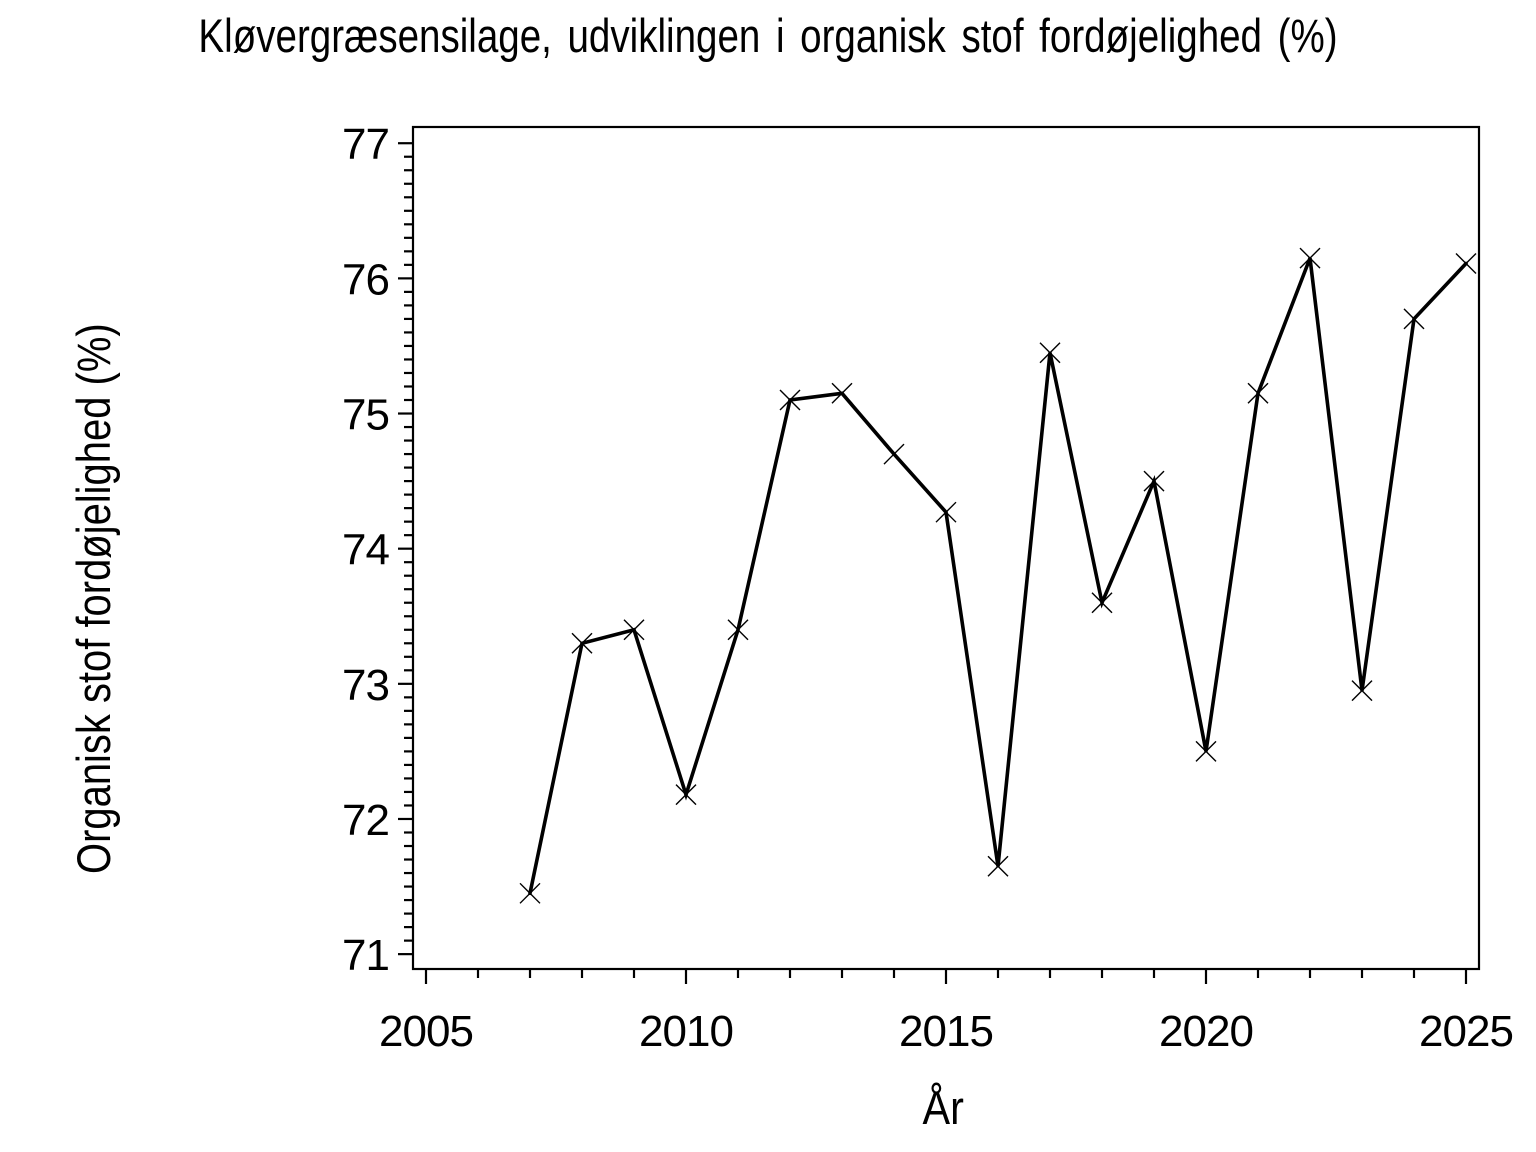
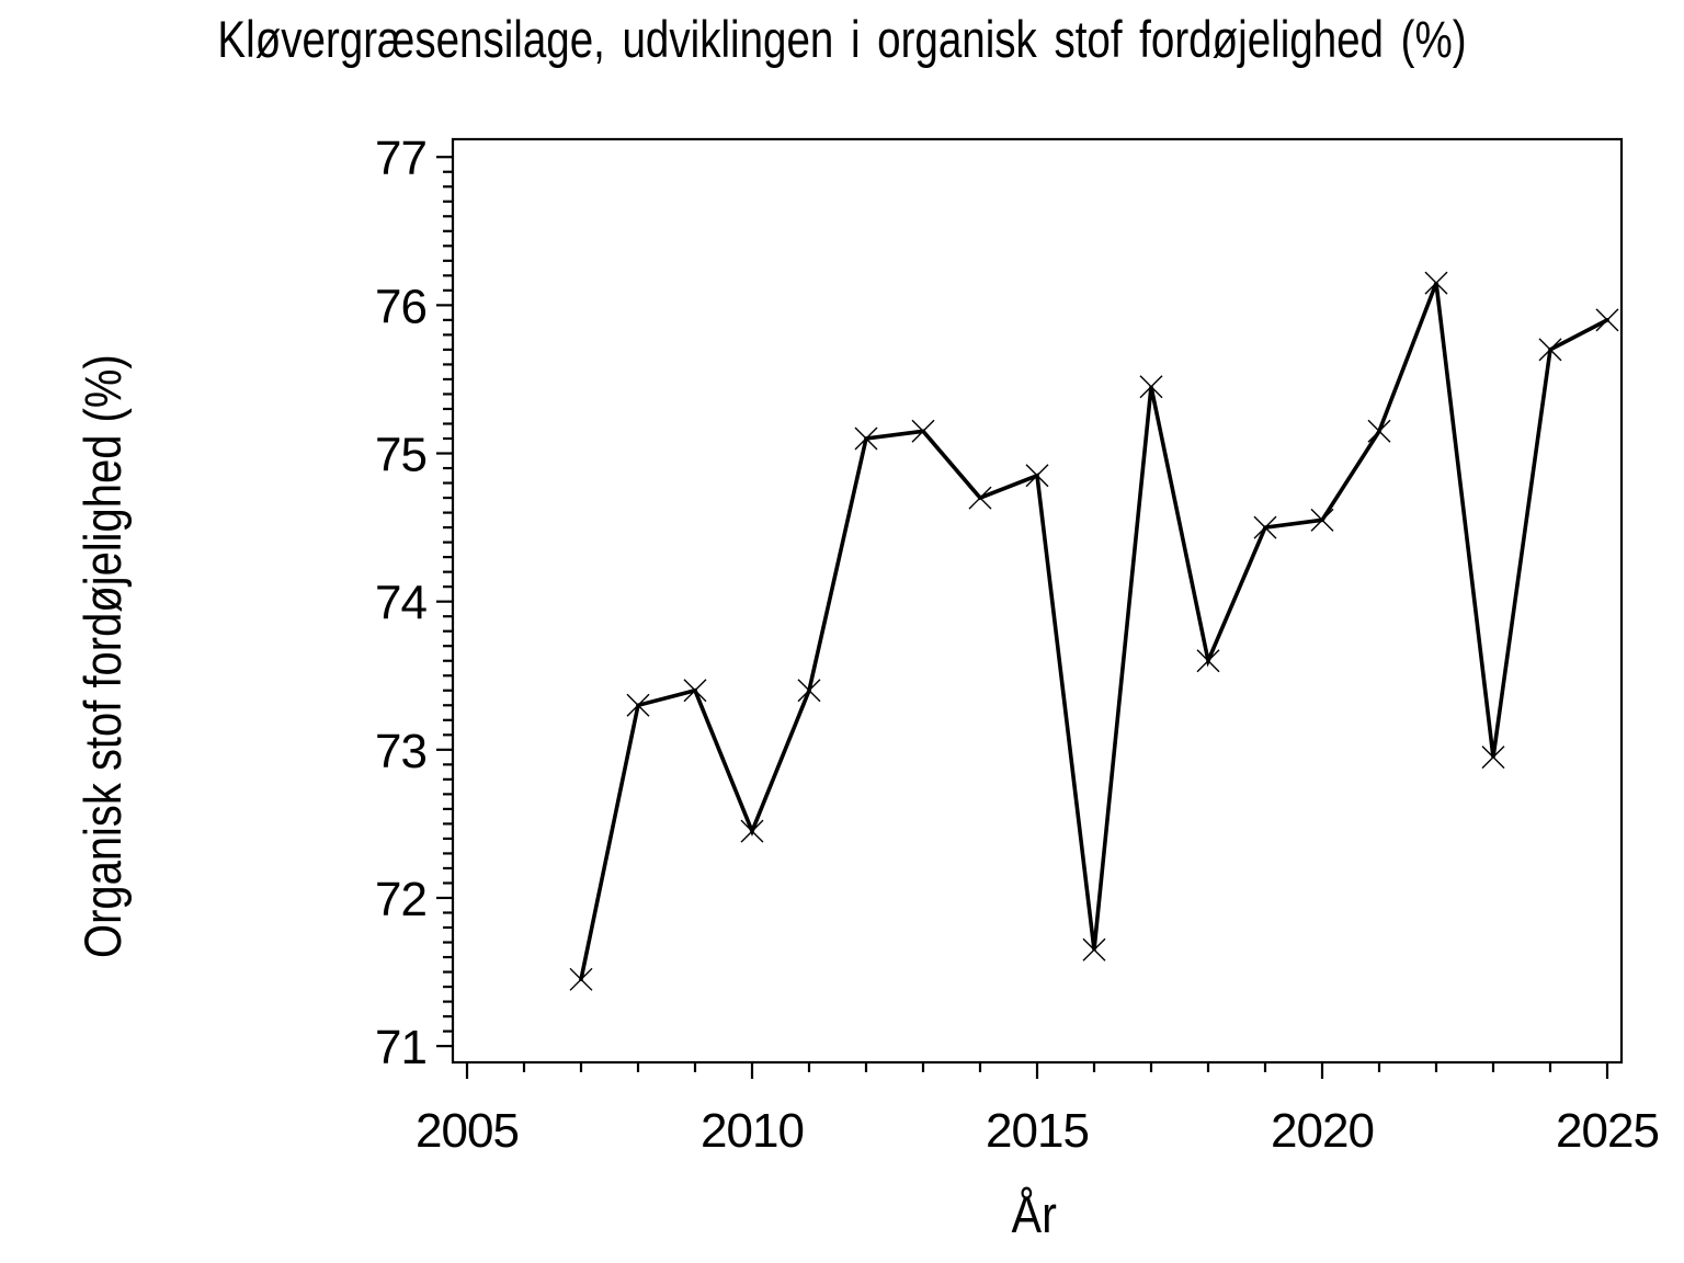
2010: 72.18 -> 72.45
2015: 74.27 -> 74.85
2020: 72.50 -> 74.55
2025: 76.11 -> 75.90
